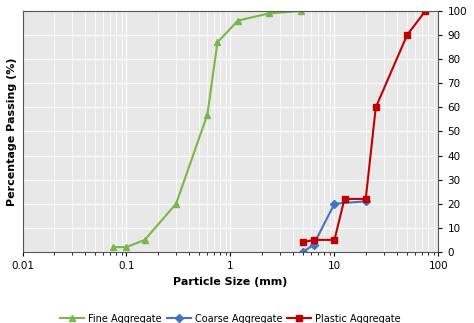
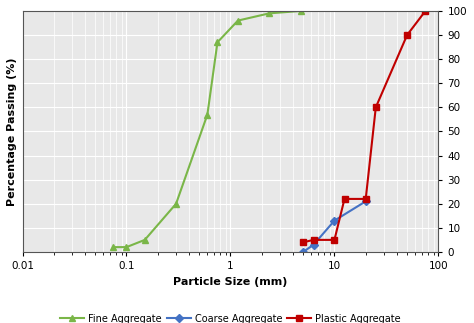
Coarse Aggregate/10: 20 -> 13
